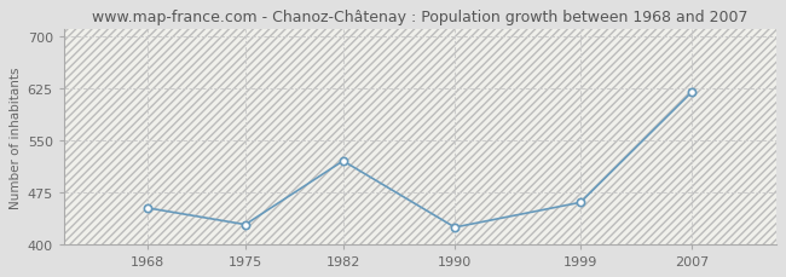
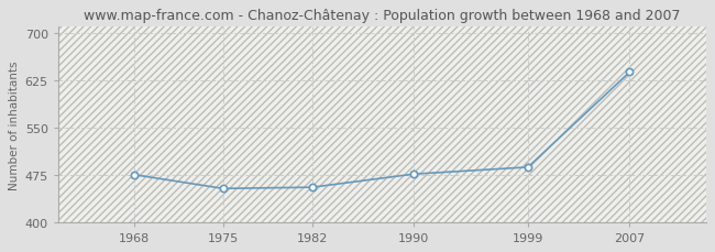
1968: 452 -> 475
1975: 428 -> 453
1982: 520 -> 455
1990: 424 -> 476
1999: 460 -> 487
2007: 620 -> 638
